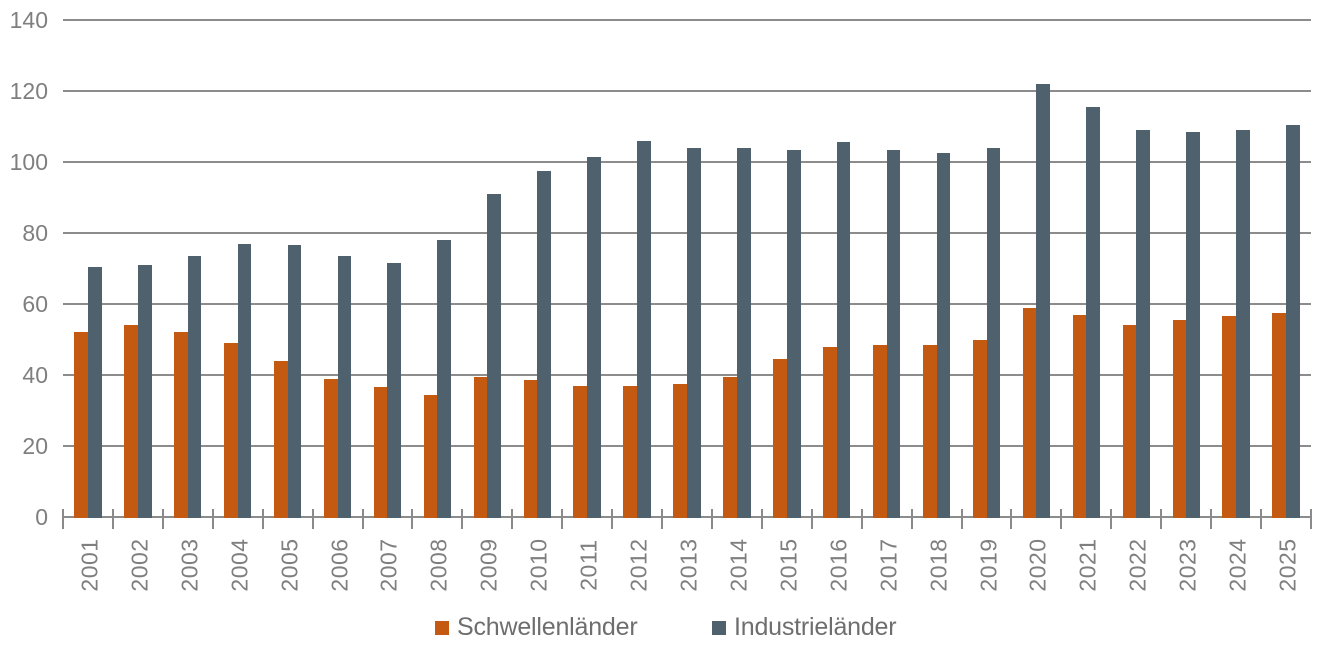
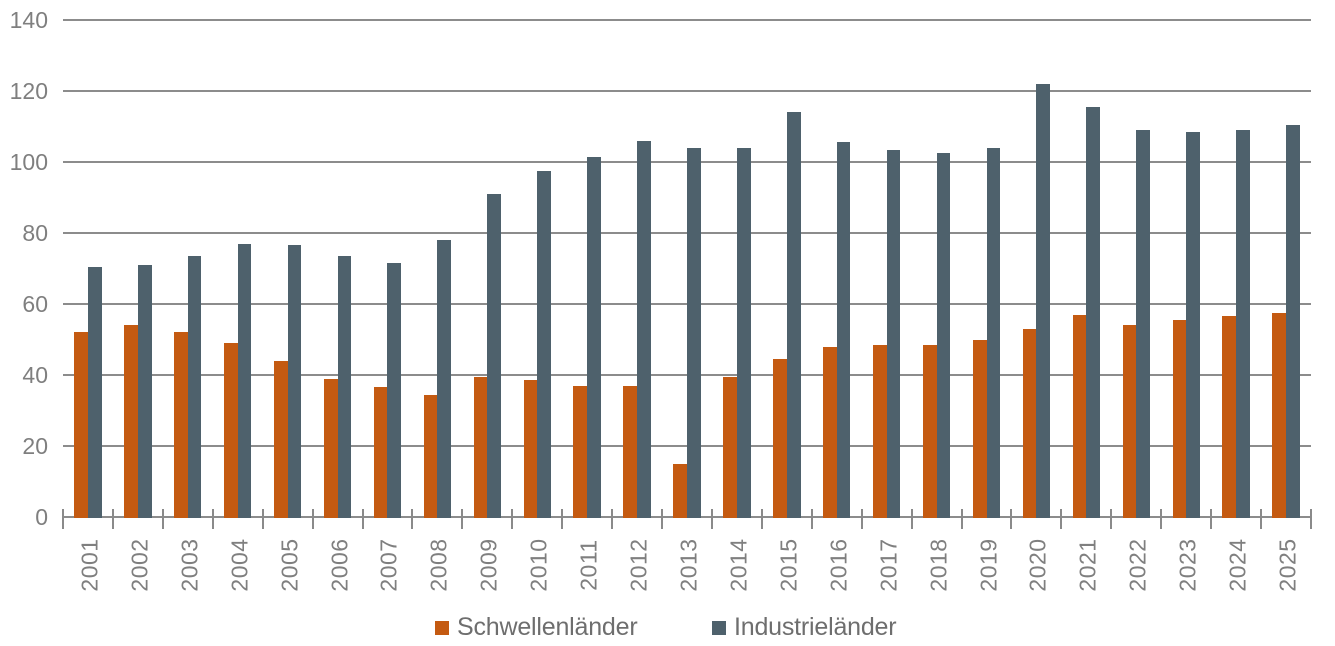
Schwellenländer/2013: 38 -> 15
Industrieländer/2015: 104 -> 114
Schwellenländer/2020: 59 -> 53
